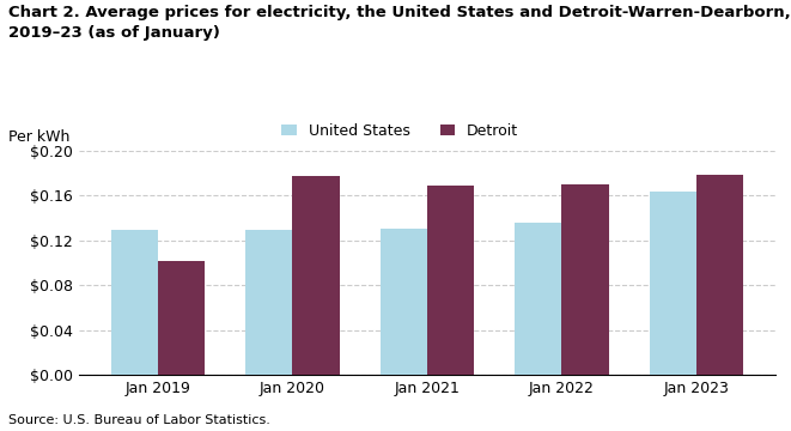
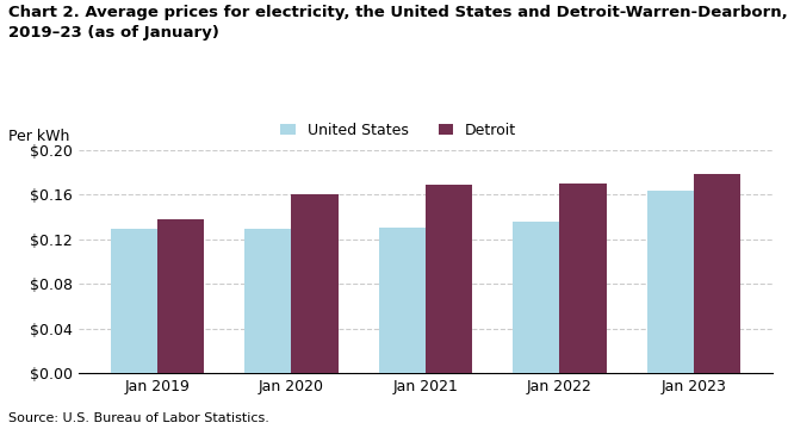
Detroit/Jan 2019: $0.102 -> $0.138
Detroit/Jan 2020: $0.178 -> $0.161
